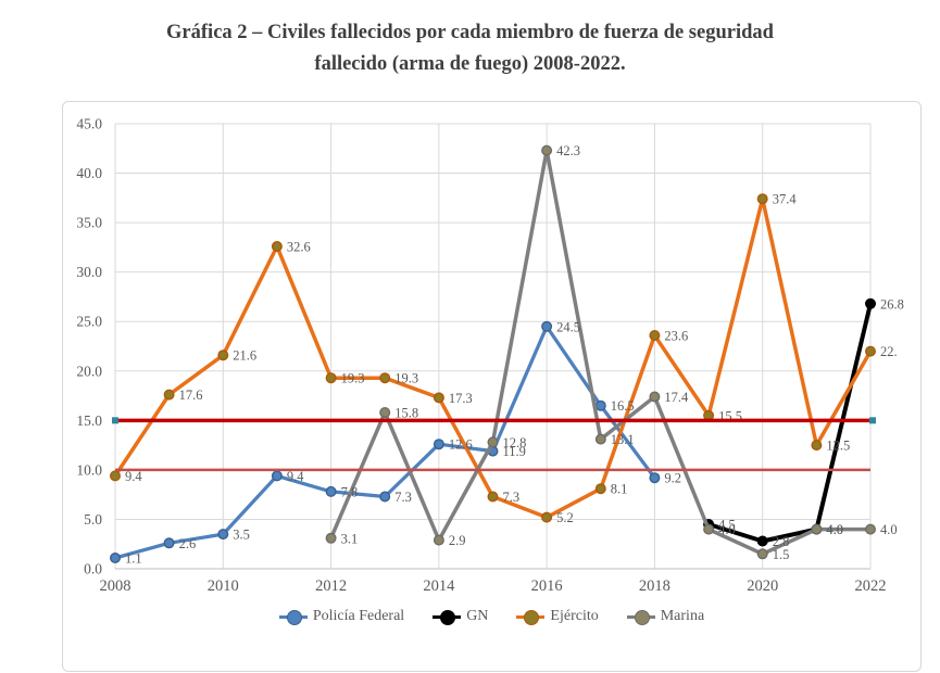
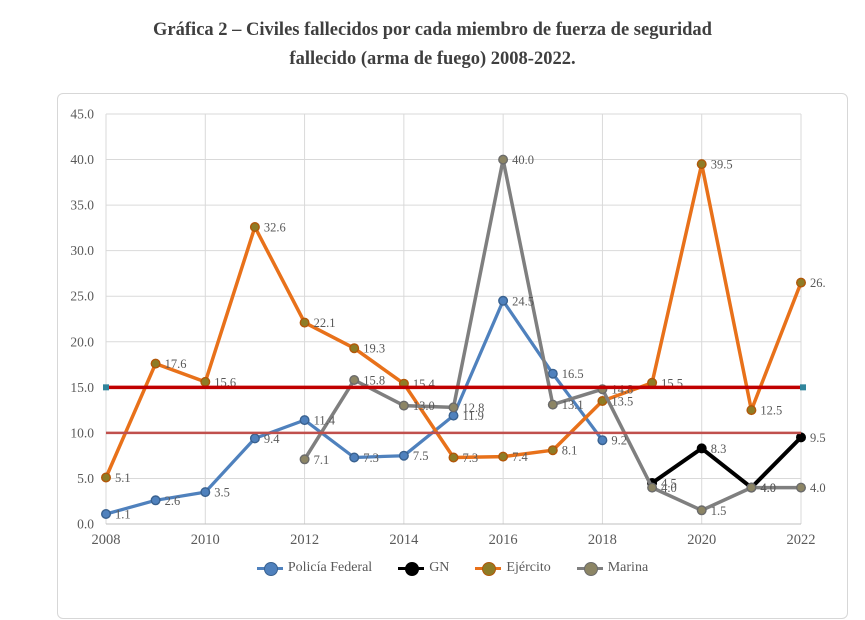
Ejército/2008: 9.4 -> 5.1
Ejército/2010: 21.6 -> 15.6
Policía Federal/2012: 7.8 -> 11.4
Ejército/2012: 19.3 -> 22.1
Marina/2012: 3.1 -> 7.1
Policía Federal/2014: 12.6 -> 7.5
Ejército/2014: 17.3 -> 15.4
Marina/2014: 2.9 -> 13.0
Ejército/2016: 5.2 -> 7.4
Marina/2016: 42.3 -> 40.0
Ejército/2018: 23.6 -> 13.5
Marina/2018: 17.4 -> 14.8
GN/2020: 2.8 -> 8.3
Ejército/2020: 37.4 -> 39.5
GN/2022: 26.8 -> 9.5
Ejército/2022: 22 -> 26
